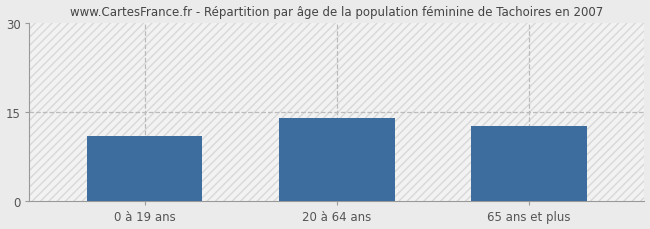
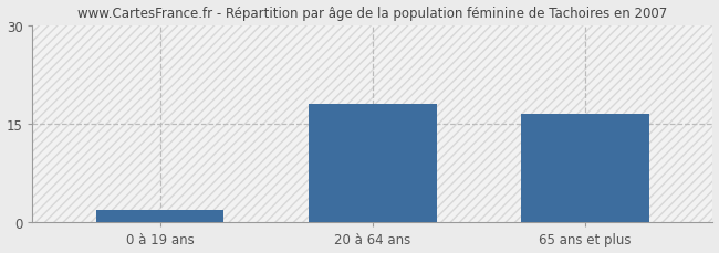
0 à 19 ans: 11.0 -> 2.0
20 à 64 ans: 14.0 -> 18.0
65 ans et plus: 12.6 -> 16.5
